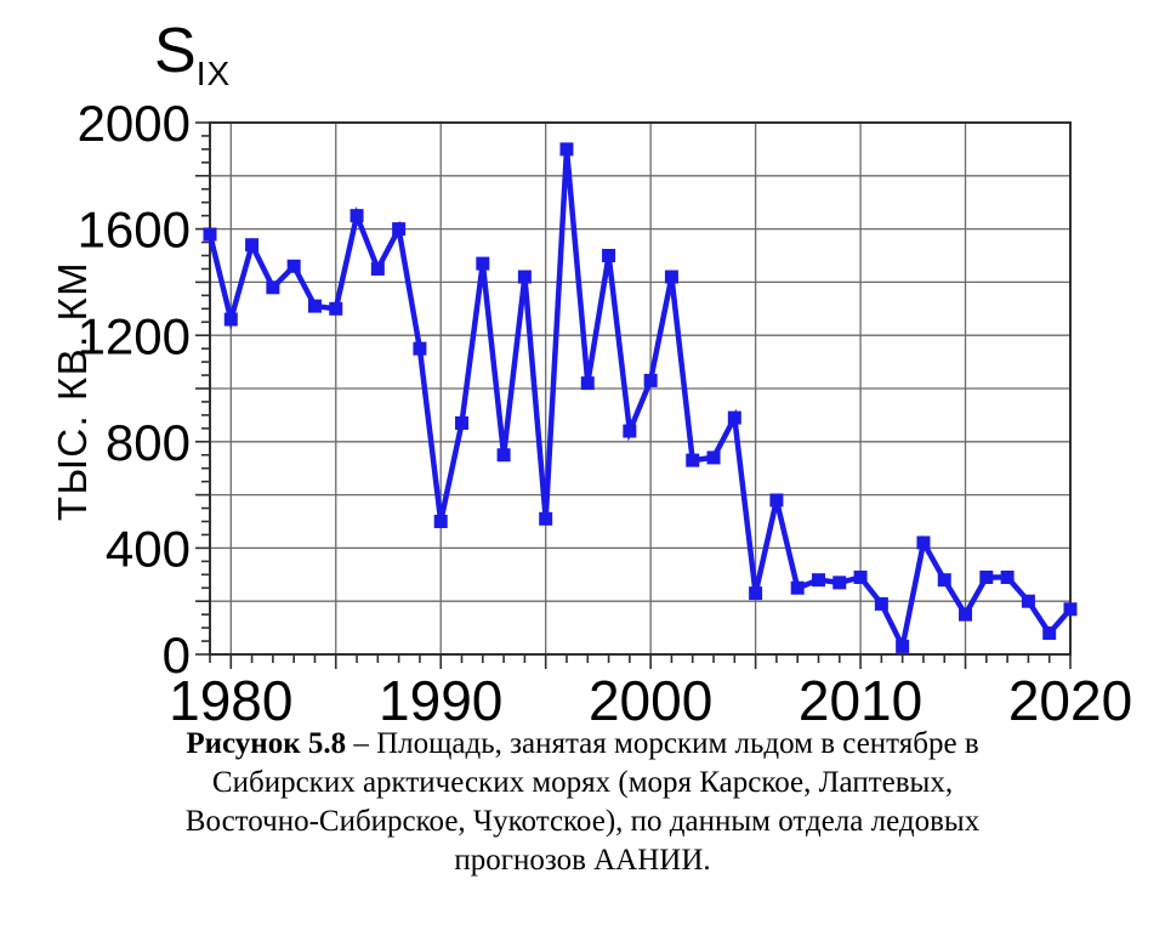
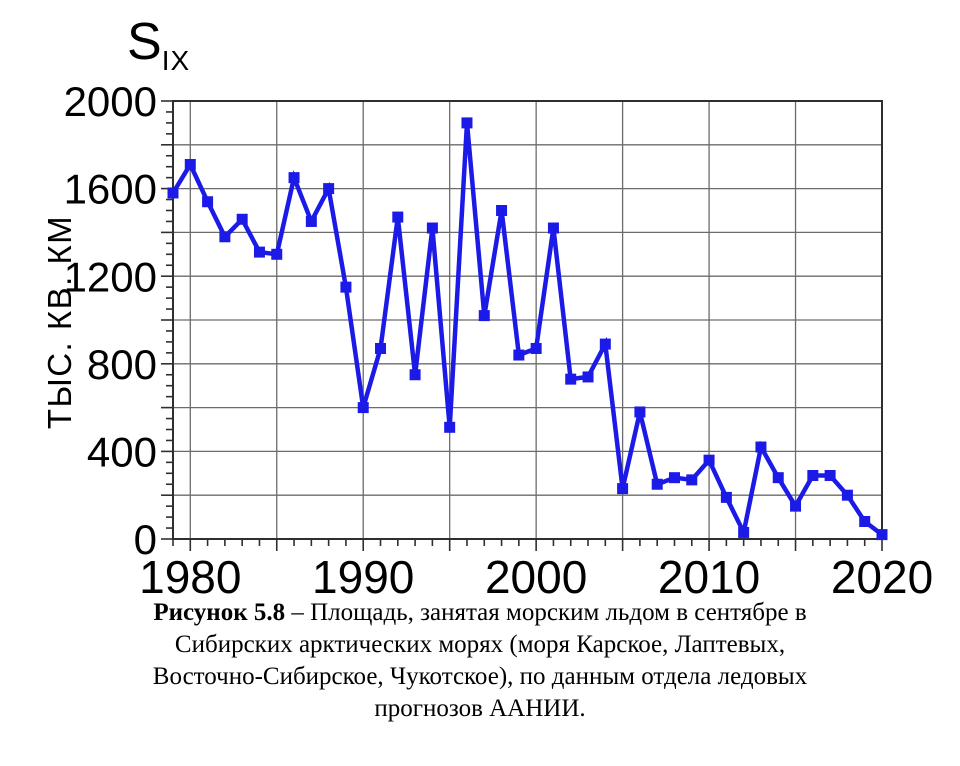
1980: 1260 -> 1710
1990: 500 -> 600
2000: 1030 -> 870
2010: 290 -> 360
2020: 170 -> 20
